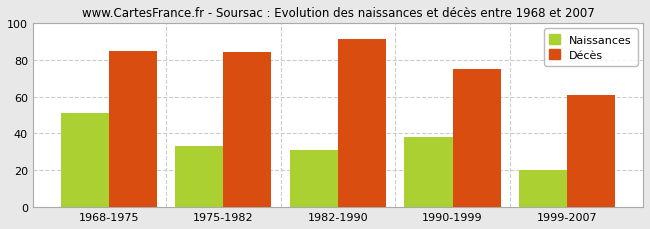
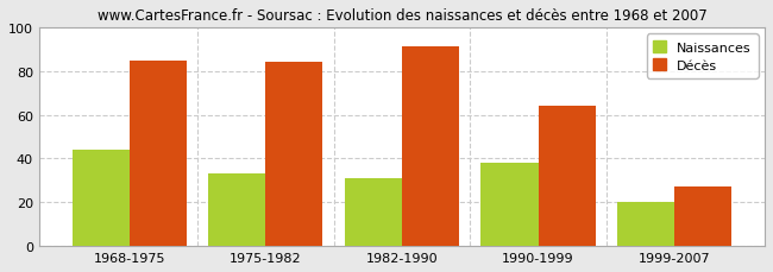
Naissances/1968-1975: 51 -> 44
Décès/1990-1999: 75 -> 64
Décès/1999-2007: 61 -> 27
